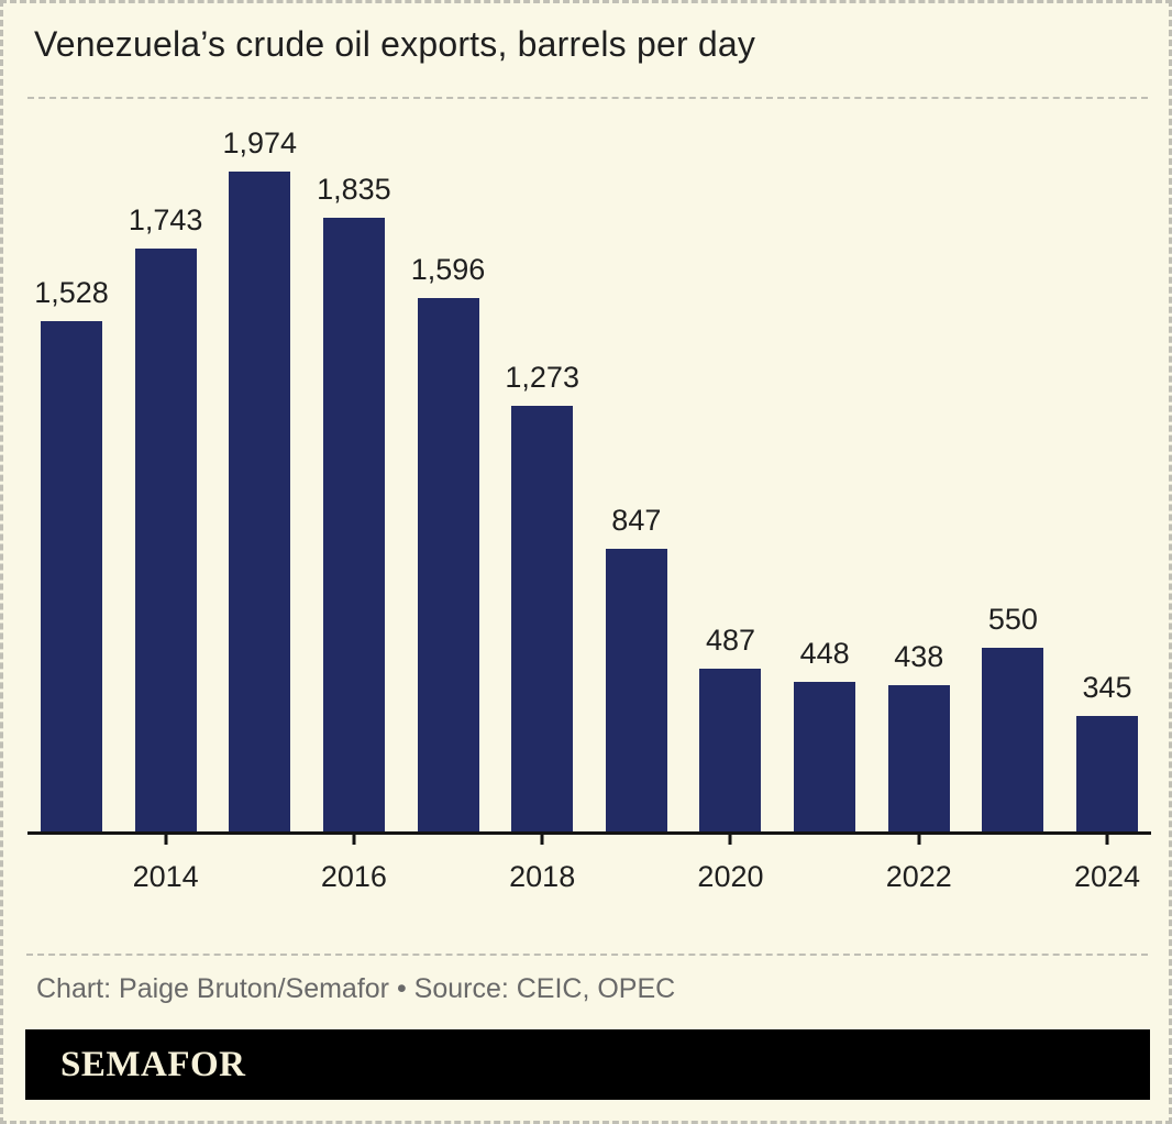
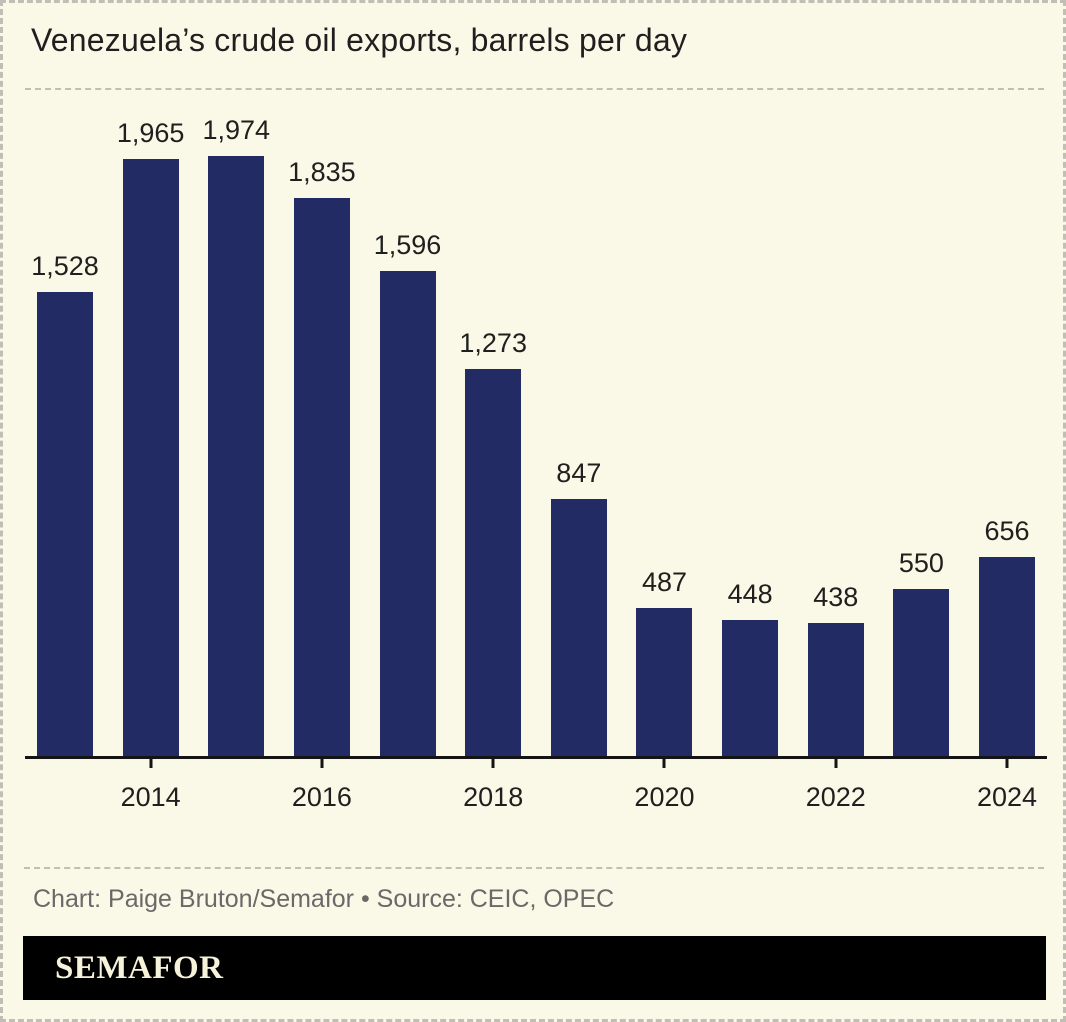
2014: 1,743 -> 1,965
2024: 345 -> 656
